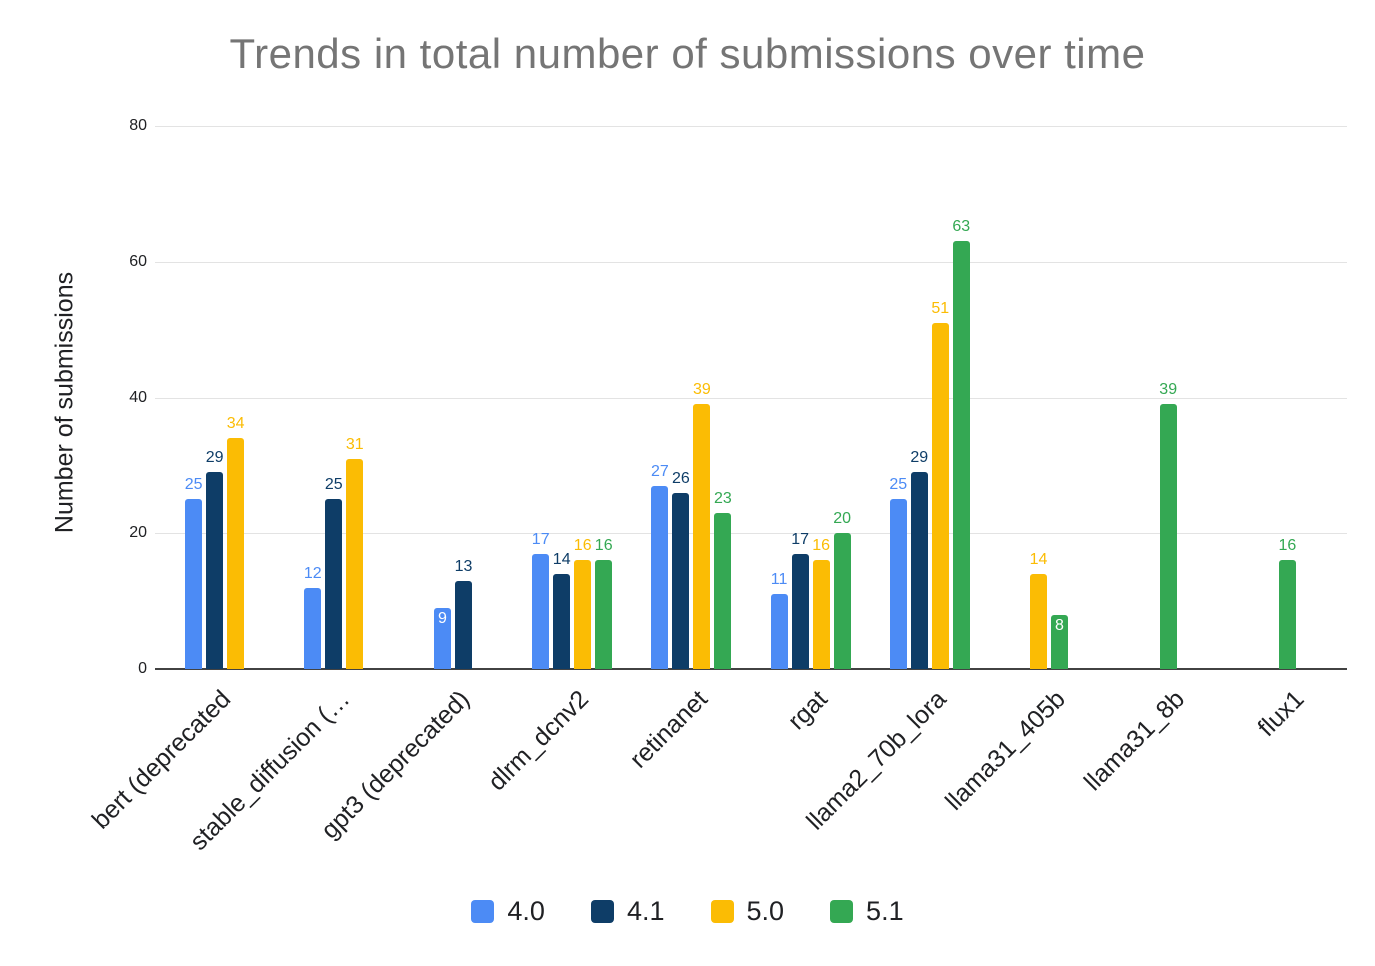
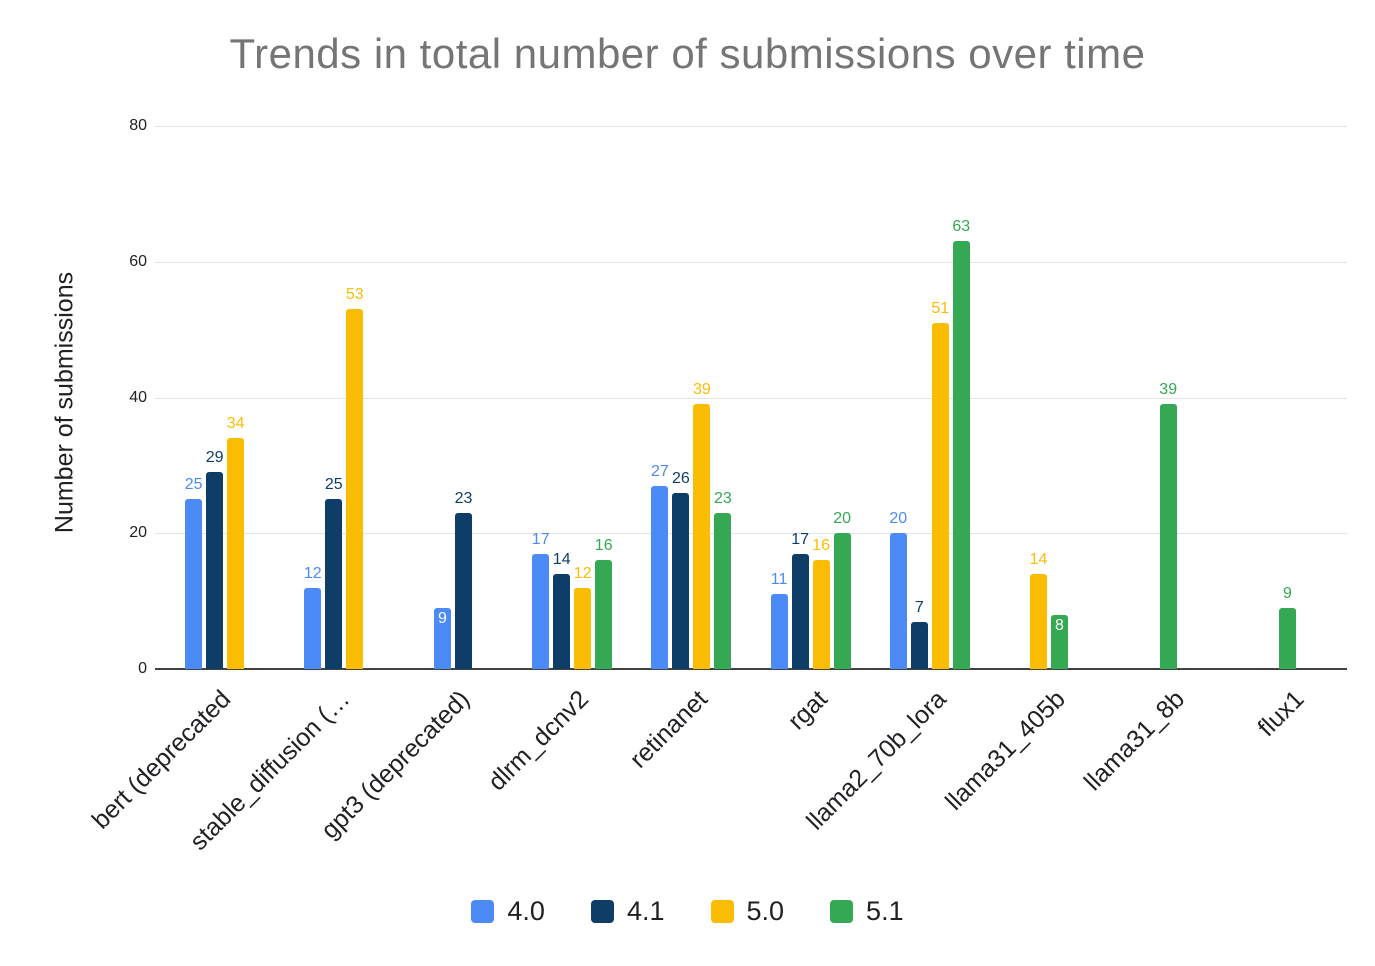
5.0/stable_diffusion (…: 31 -> 53
4.1/gpt3 (deprecated): 13 -> 23
5.0/dlrm_dcnv2: 16 -> 12
4.0/llama2_70b_lora: 25 -> 20
4.1/llama2_70b_lora: 29 -> 7
5.1/flux1: 16 -> 9
